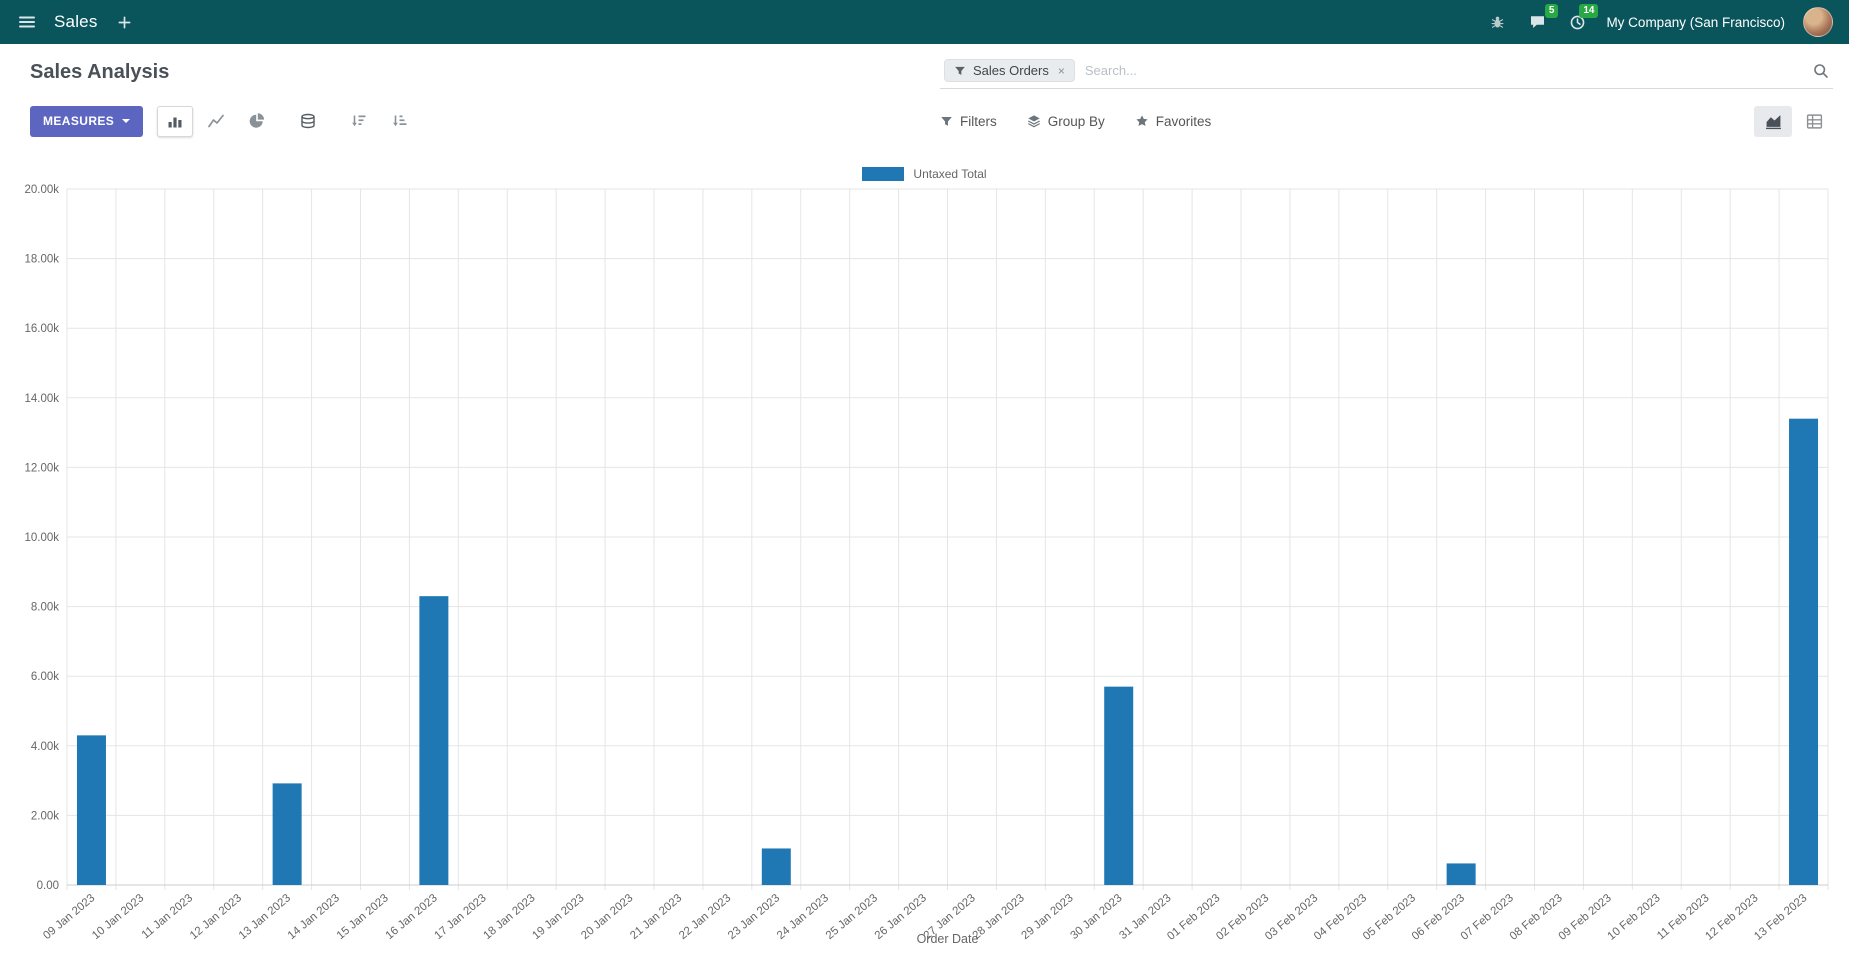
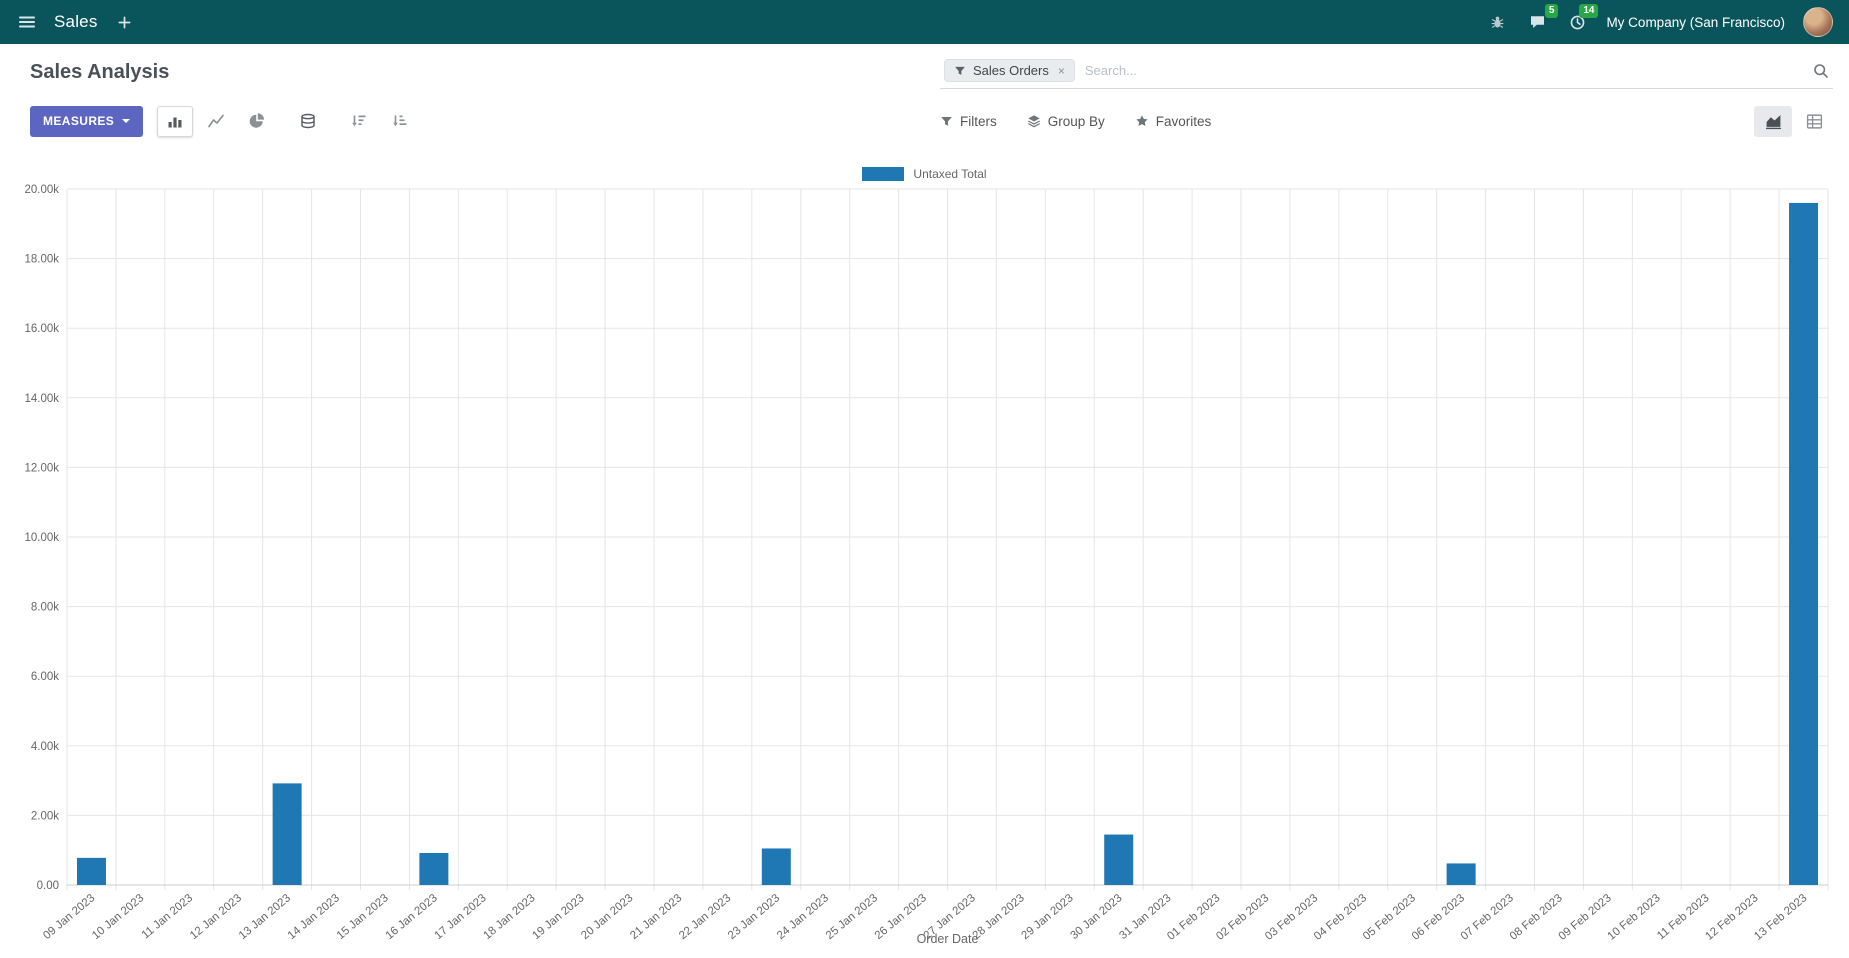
09 Jan 2023: 4.3k -> 0.8k
16 Jan 2023: 8.3k -> 0.9k
30 Jan 2023: 5.7k -> 1.4k
13 Feb 2023: 13.4k -> 19.6k
